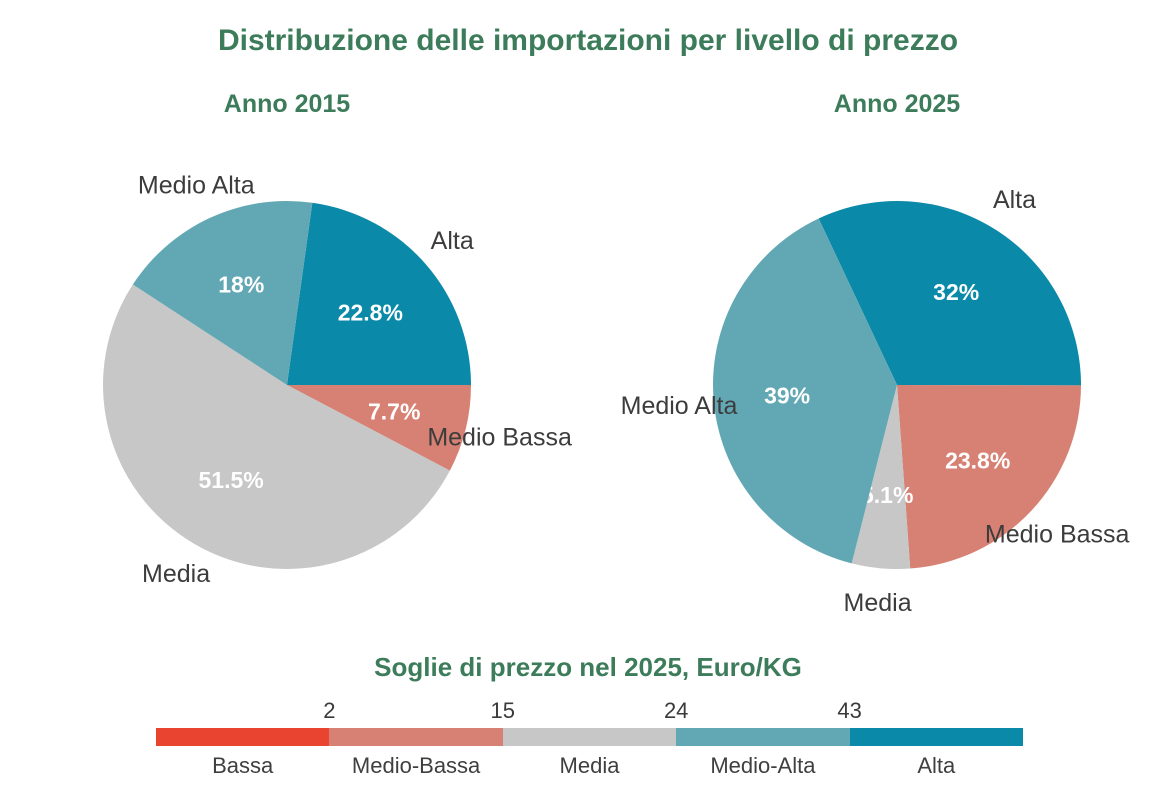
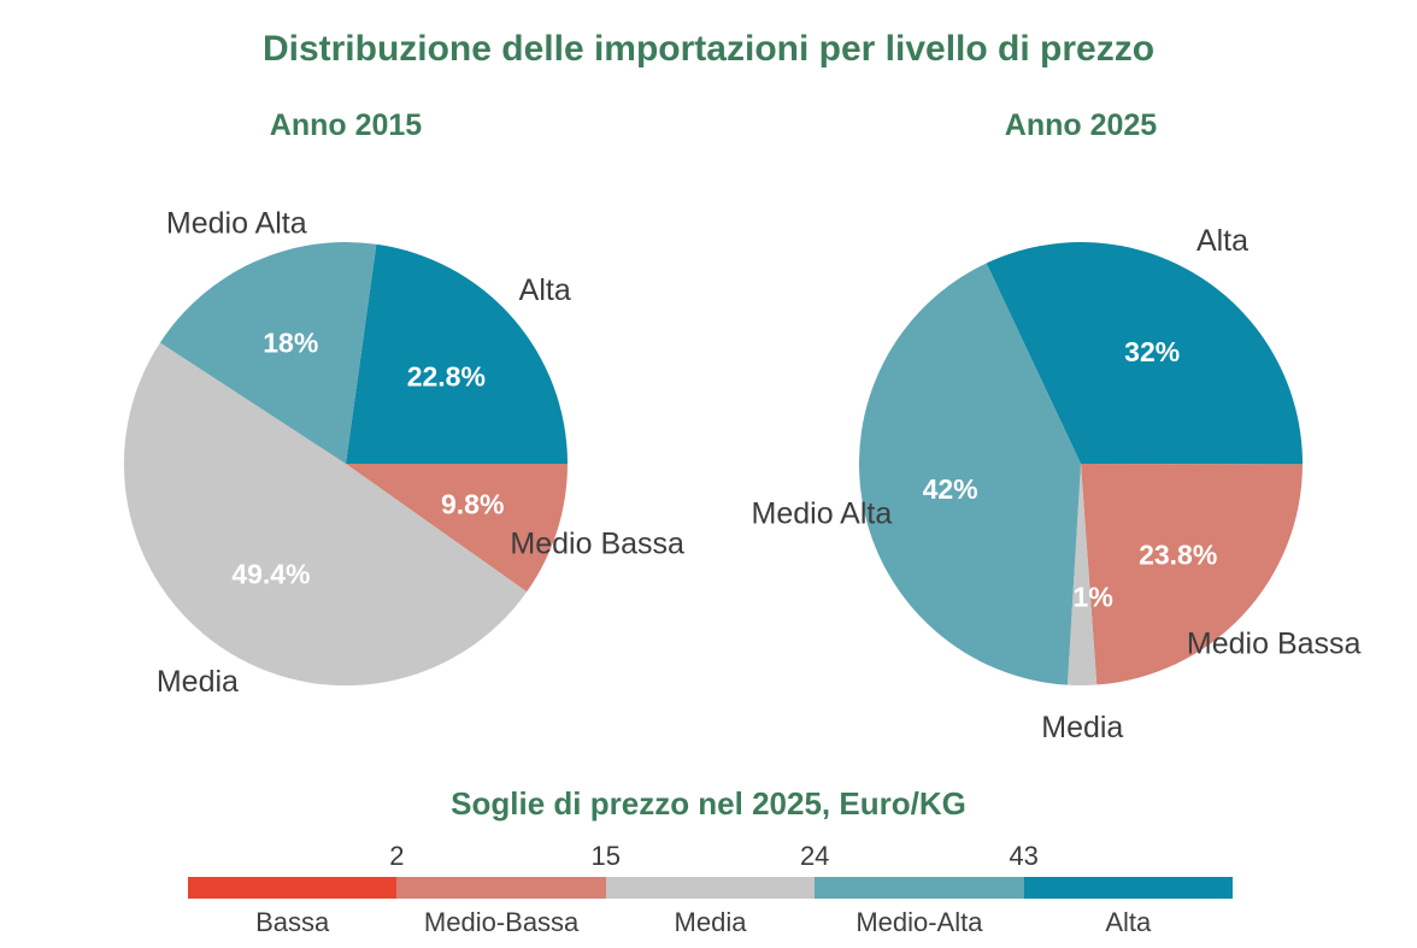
Anno 2015/Medio Bassa: 7.7% -> 9.8%
Anno 2015/Media: 51.5% -> 49.4%
Anno 2025/Media: 5.1% -> 2.1%
Anno 2025/Medio Alta: 39% -> 42%
